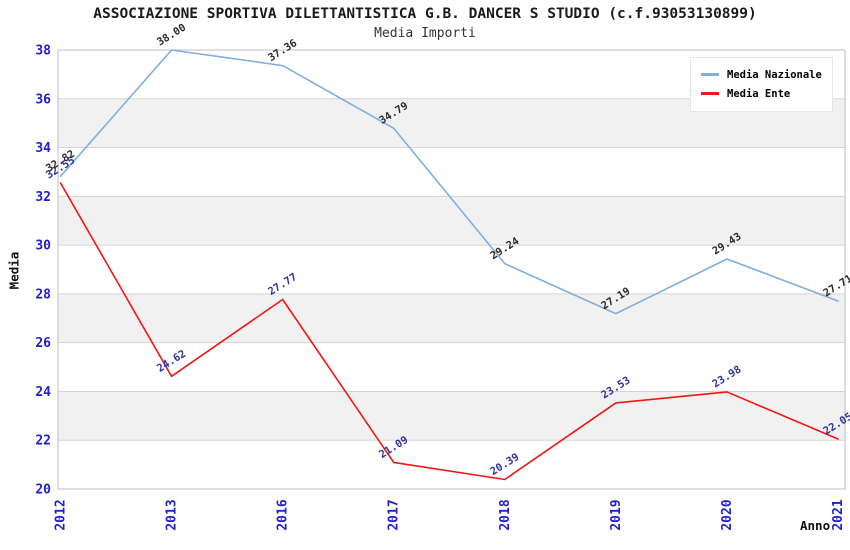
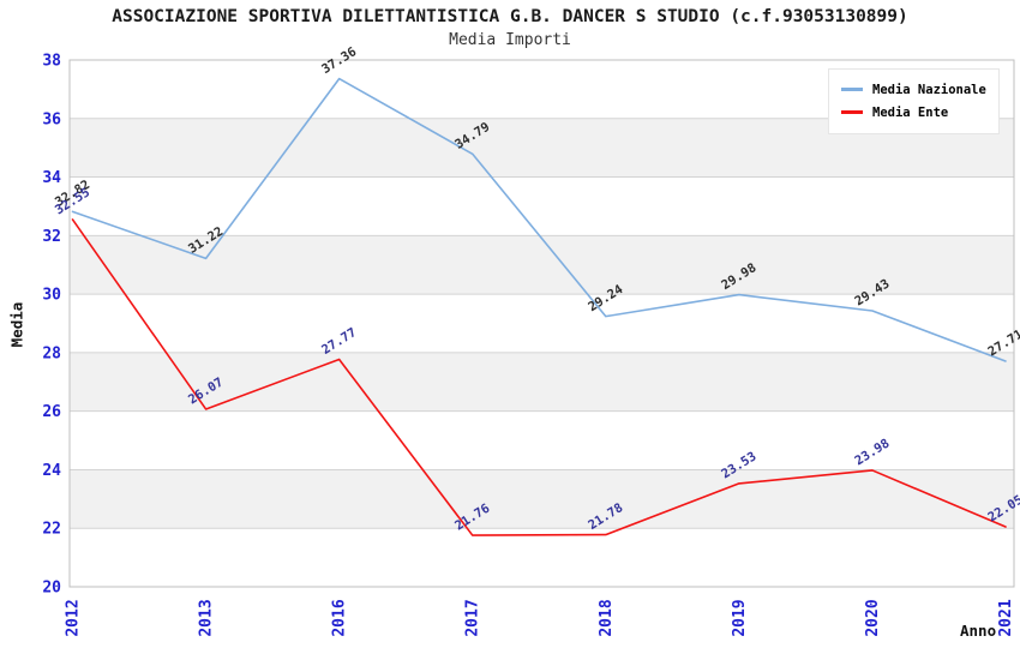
Media Nazionale/2013: 38.00 -> 31.22
Media Ente/2013: 24.62 -> 26.07
Media Ente/2017: 21.09 -> 21.76
Media Ente/2018: 20.39 -> 21.78
Media Nazionale/2019: 27.19 -> 29.98
